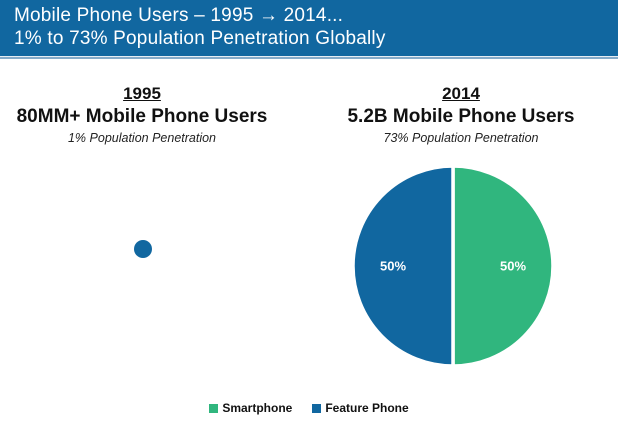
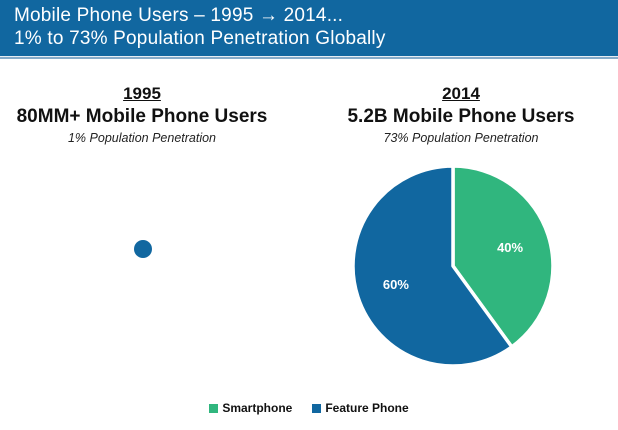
Smartphone: 50% -> 40%
Feature Phone: 50% -> 60%
